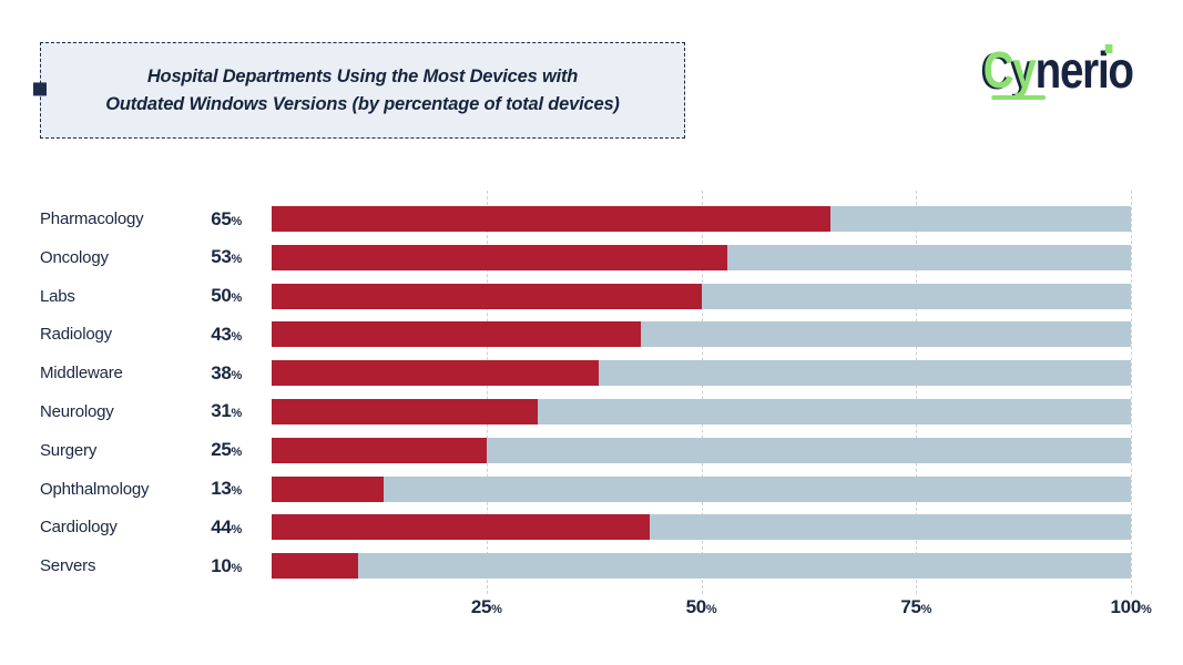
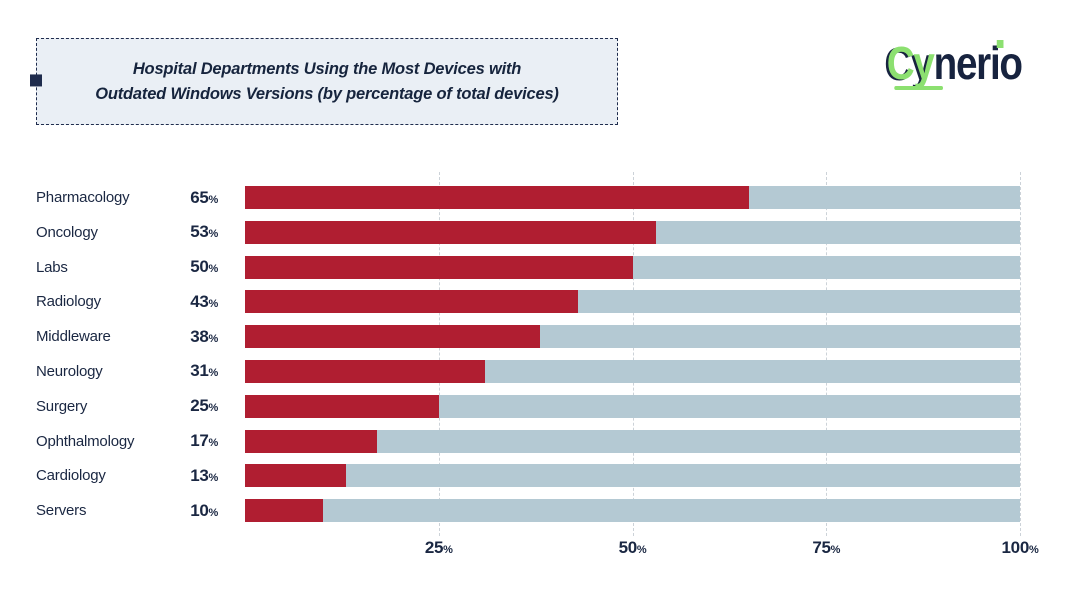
Ophthalmology: 13 -> 17
Cardiology: 44 -> 13
